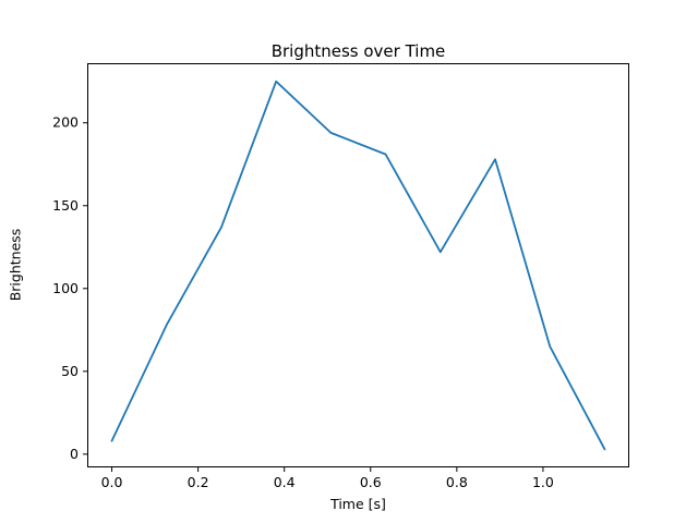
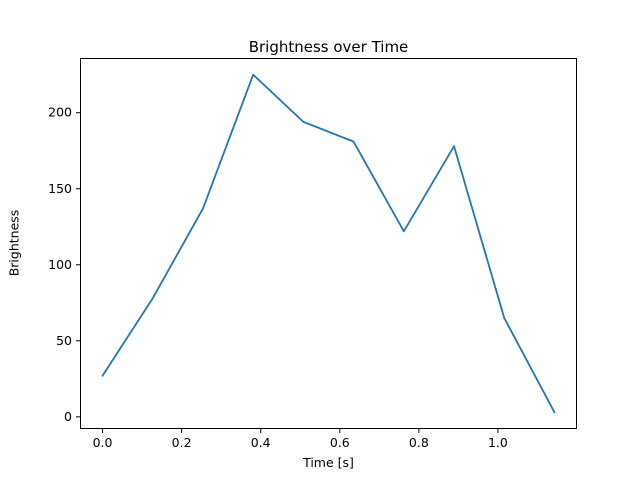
0.0: 8 -> 27
